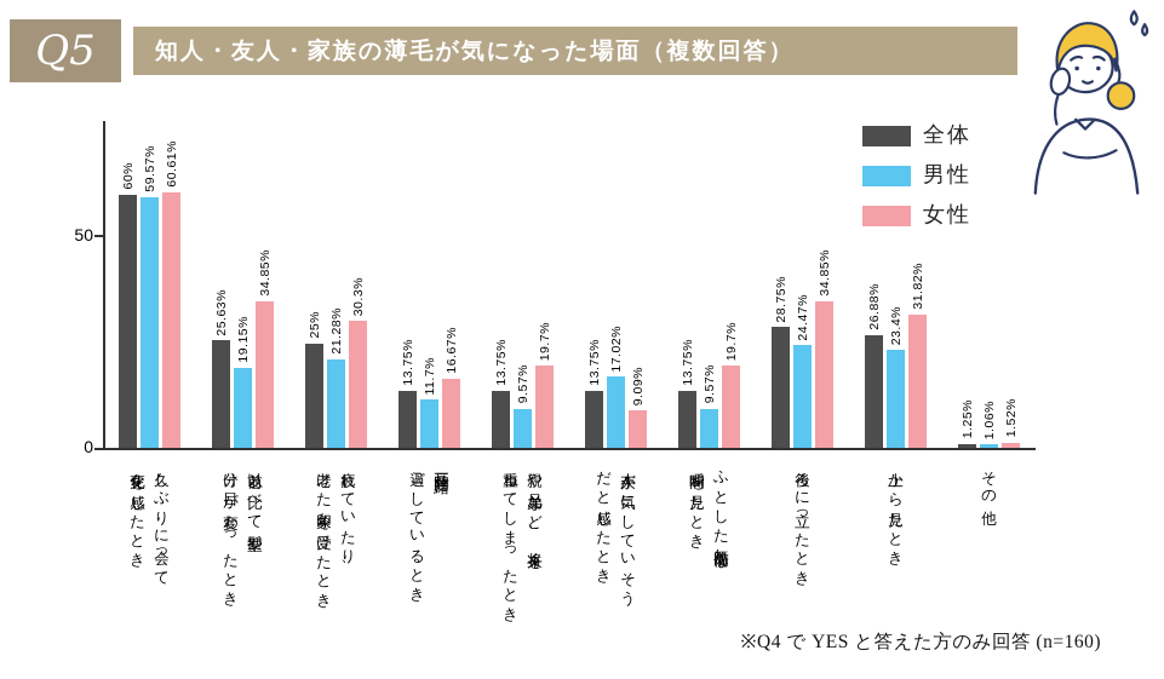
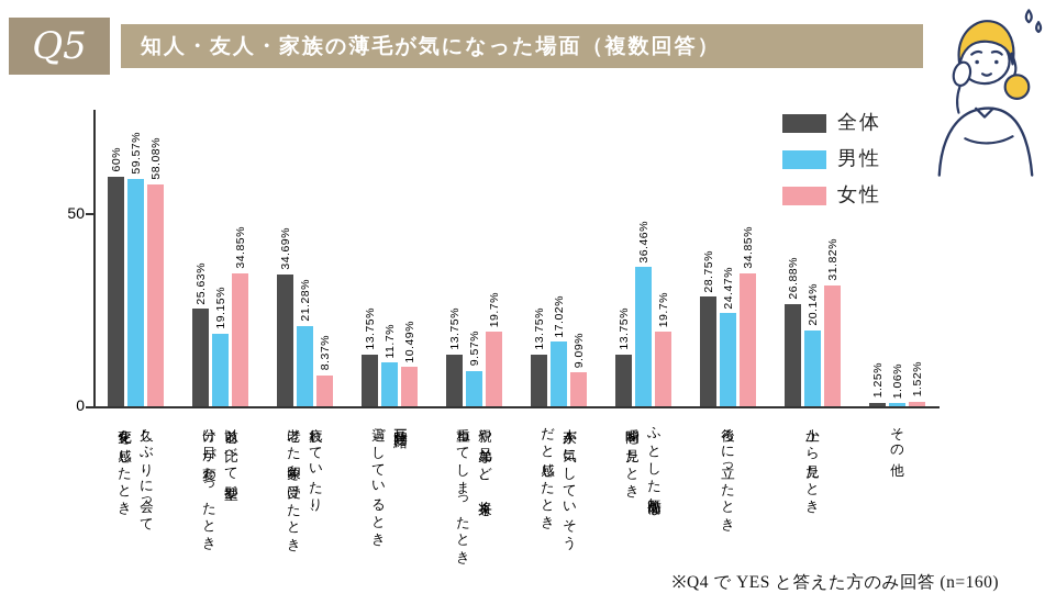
女性/久しぶりに会って 変化を感じたとき: 60.61% -> 58.08%
全体/疲れていたり、 老けた印象を受けたとき: 25% -> 34.69%
女性/疲れていたり、 老けた印象を受けたとき: 30.3% -> 8.37%
女性/長時間一緒に 過ごしているとき: 16.67% -> 10.49%
男性/ふとした無防備な 瞬間を見たとき: 9.57% -> 36.46%
男性/上から見たとき: 23.4% -> 20.14%
